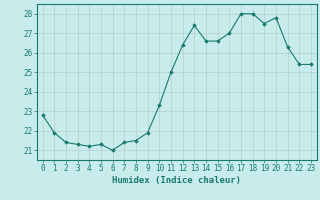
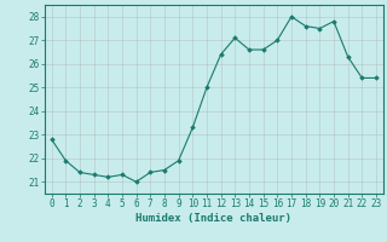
13: 27.4 -> 27.1
18: 28.0 -> 27.6
